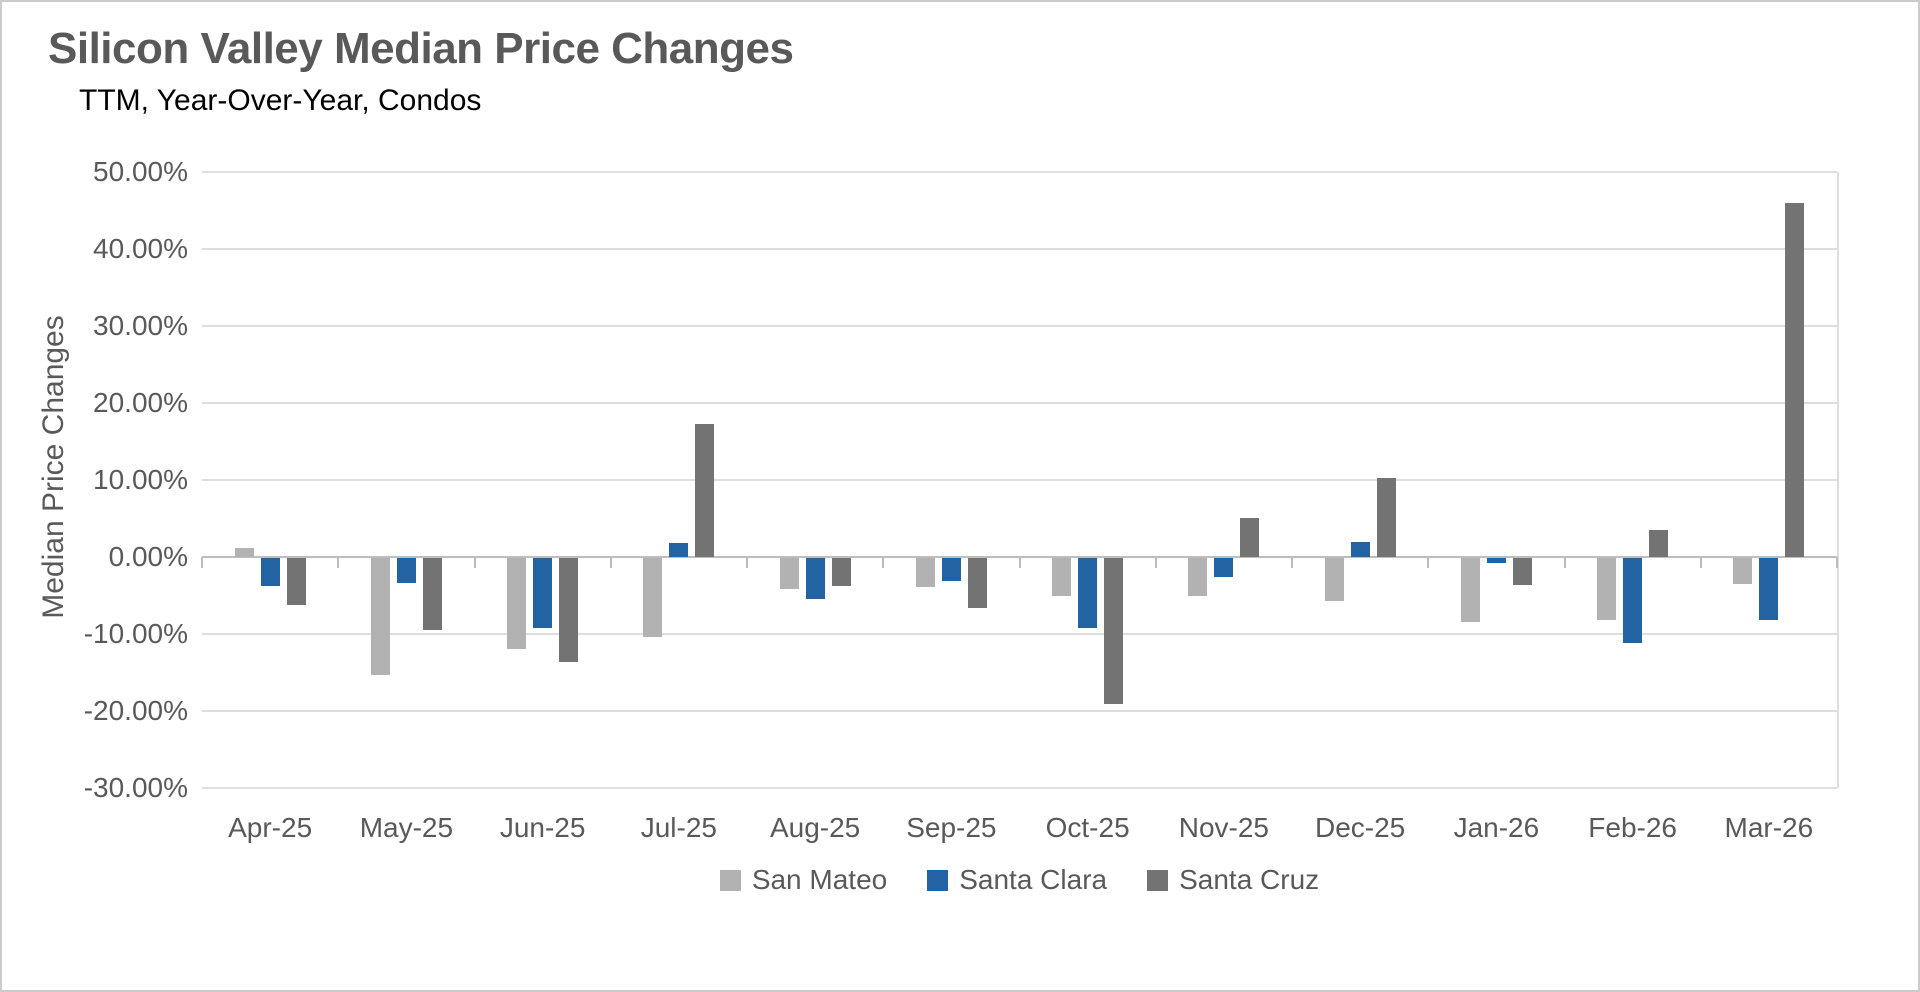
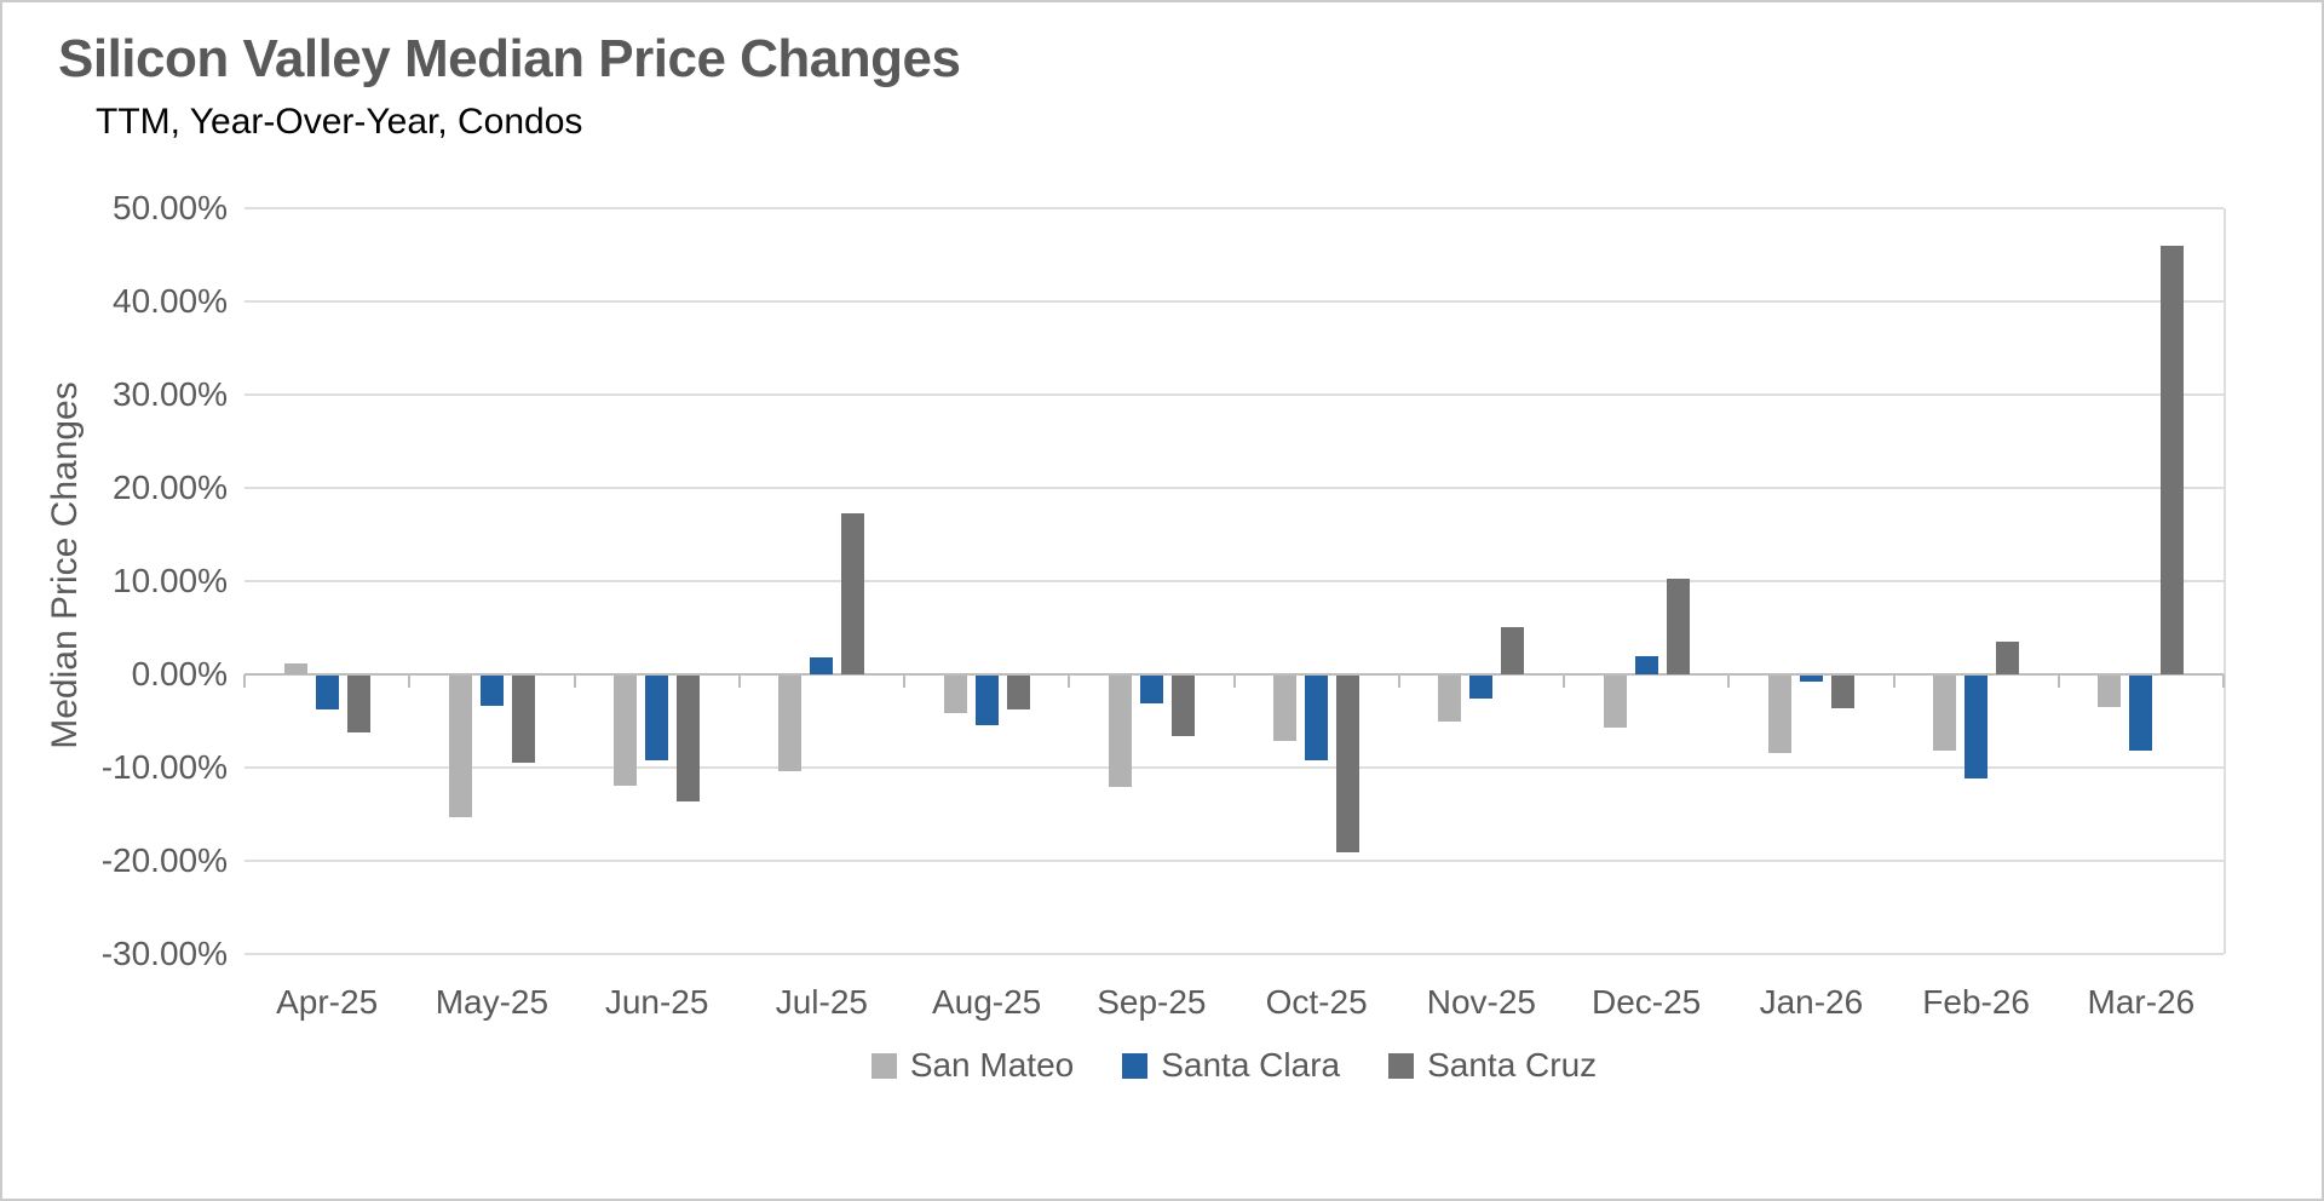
San Mateo/Sep-25: -4% -> -12%
San Mateo/Oct-25: -5% -> -7%
